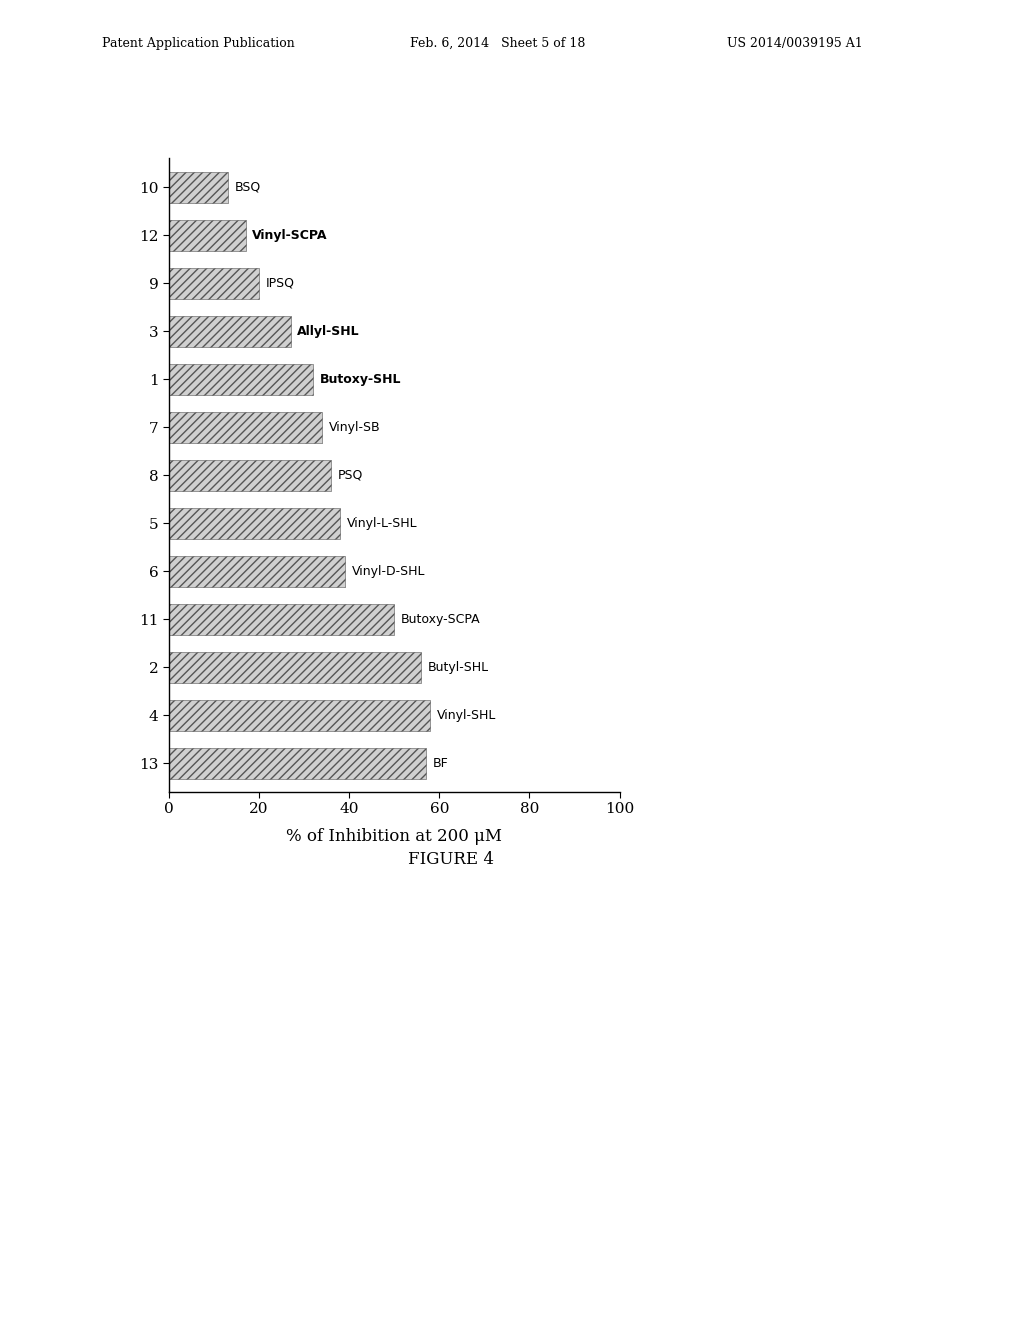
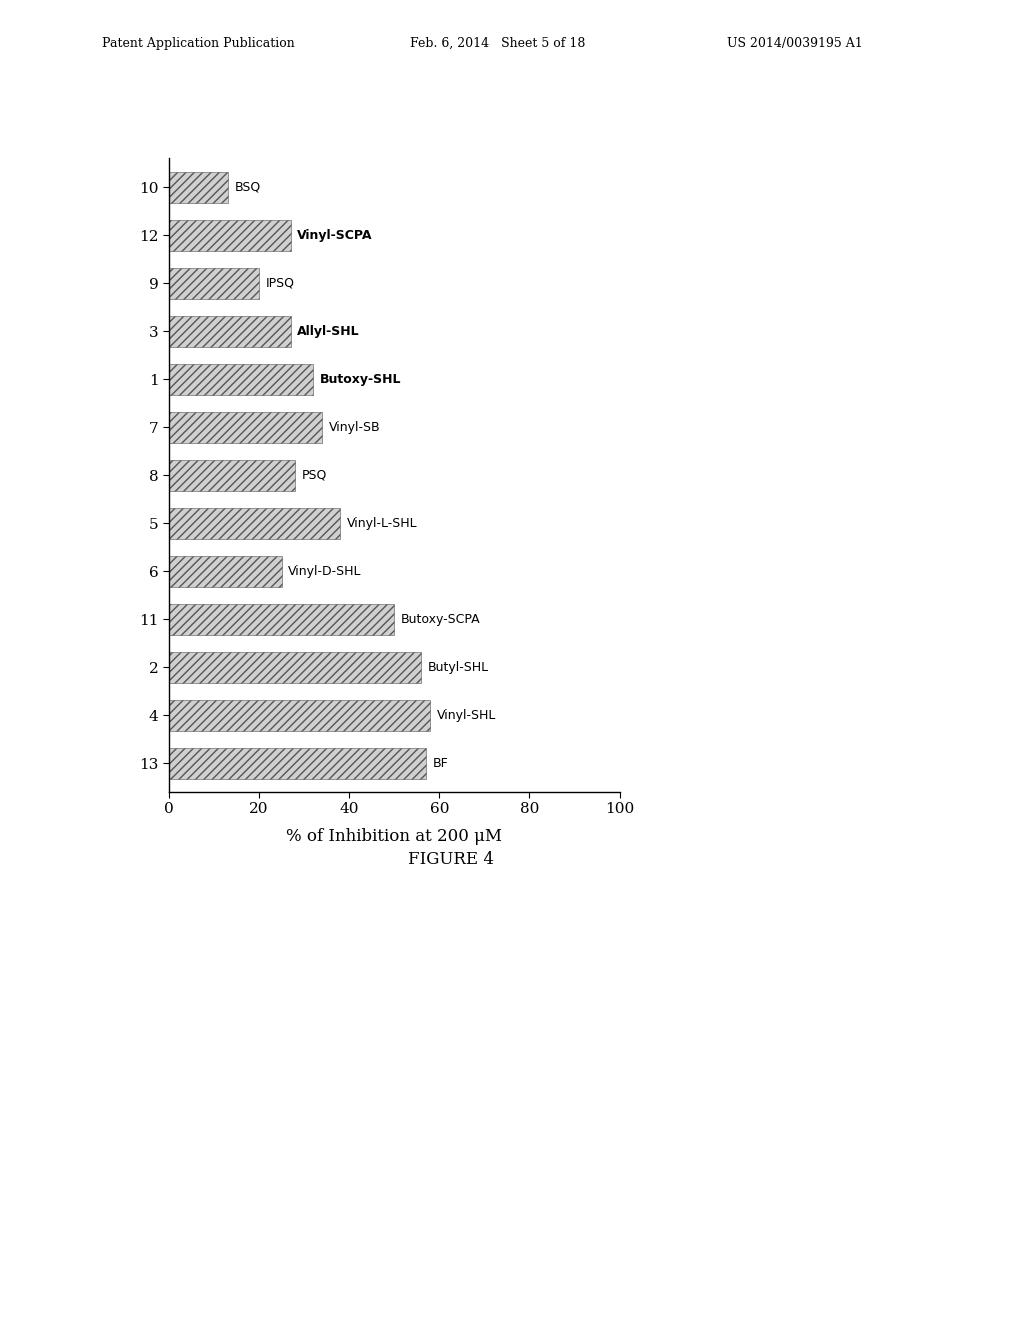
12: 17 -> 27
8: 36 -> 28
6: 39 -> 25
